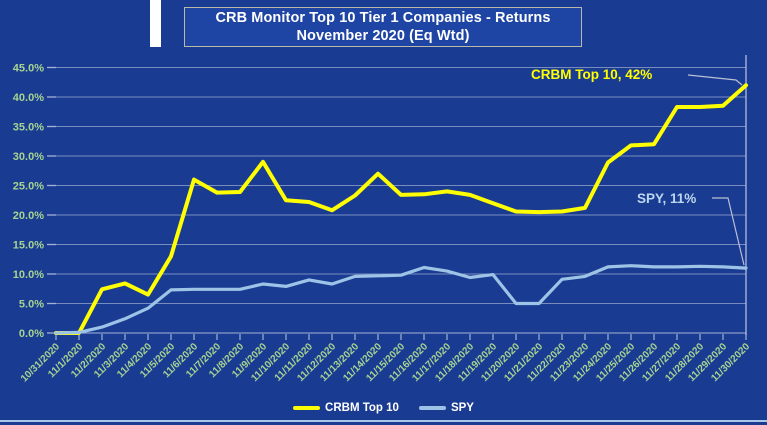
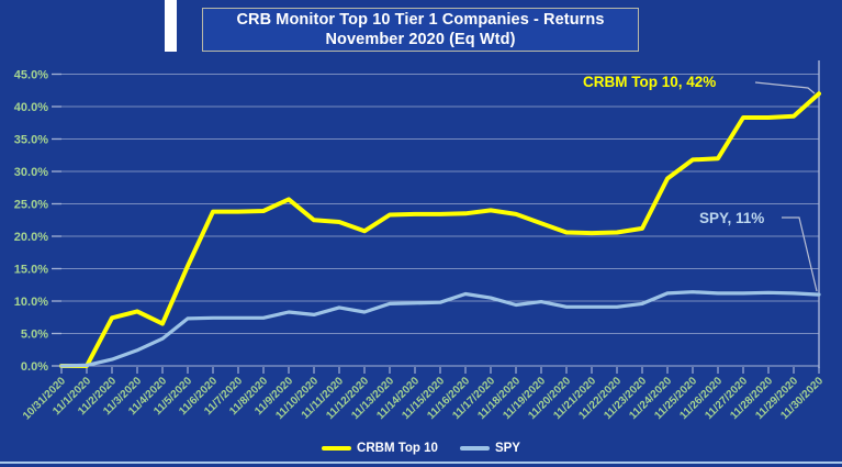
CRBM Top 10/11/5/2020: 13% -> 15%
CRBM Top 10/11/6/2020: 26% -> 24%
CRBM Top 10/11/9/2020: 29% -> 26%
CRBM Top 10/11/14/2020: 27% -> 23%
SPY/11/20/2020: 5% -> 9%
SPY/11/21/2020: 5% -> 9%
